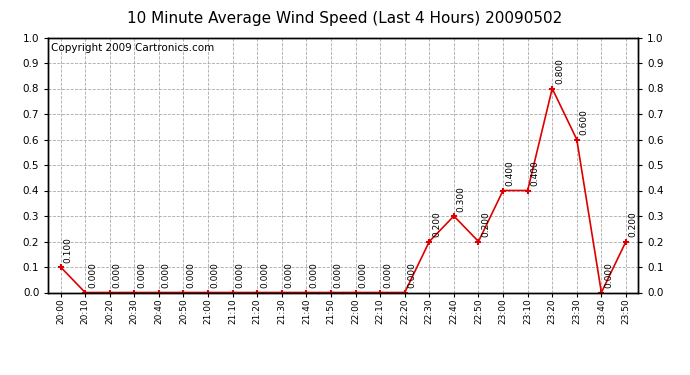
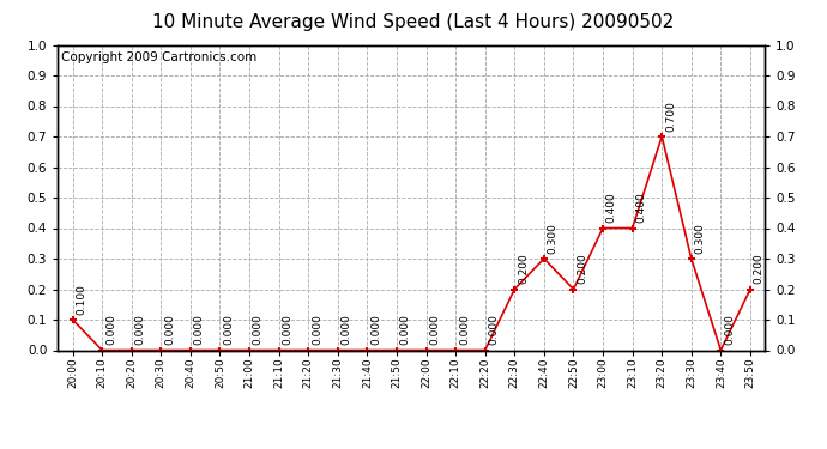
23:20: 0.800 -> 0.700
23:30: 0.600 -> 0.300
